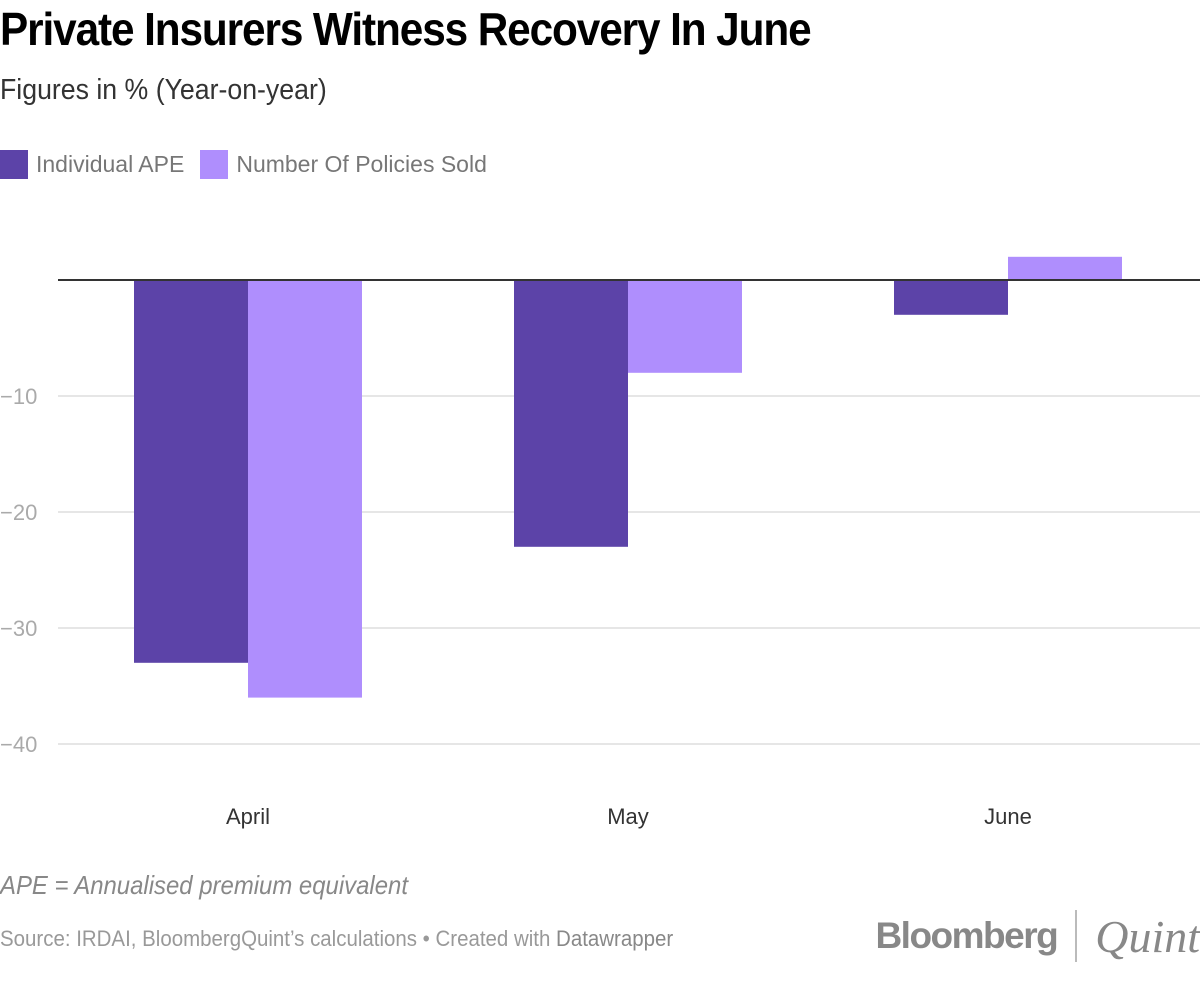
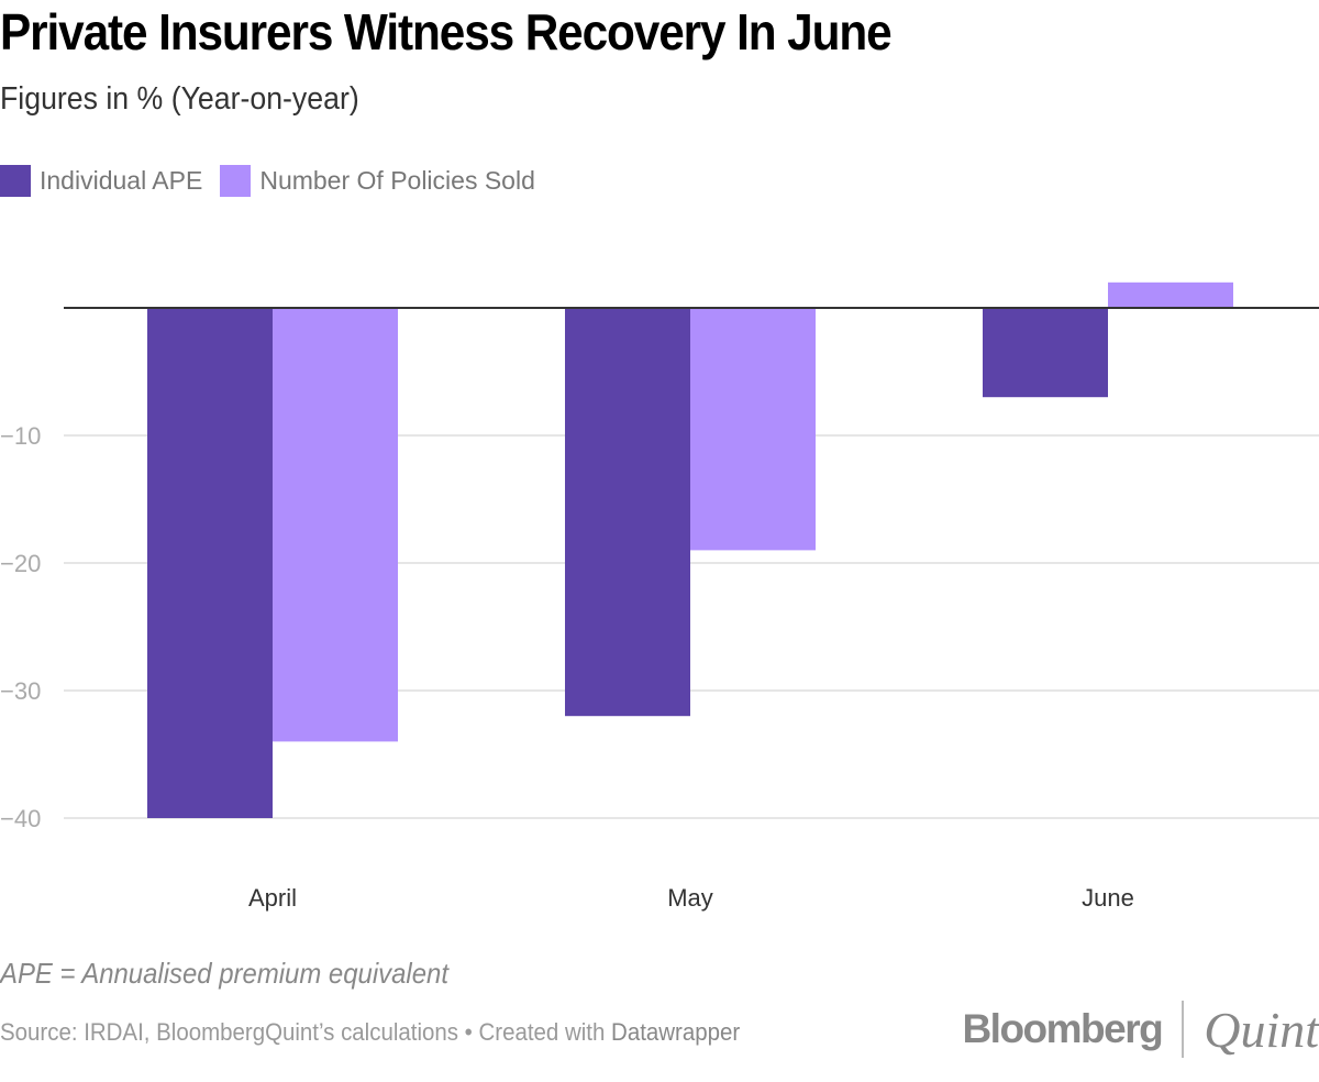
Individual APE/April: -33 -> -40
Number Of Policies Sold/April: -36 -> -34
Individual APE/May: -23 -> -32
Number Of Policies Sold/May: -8 -> -19
Individual APE/June: -3 -> -7
